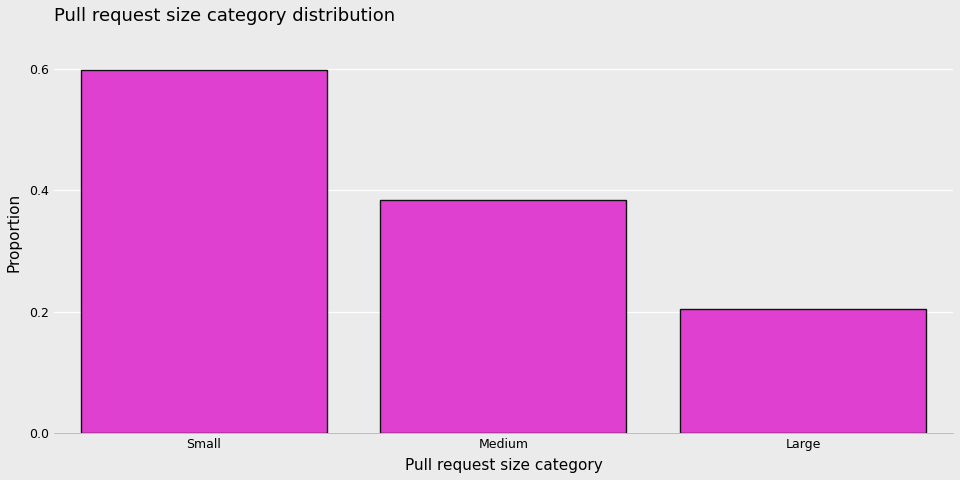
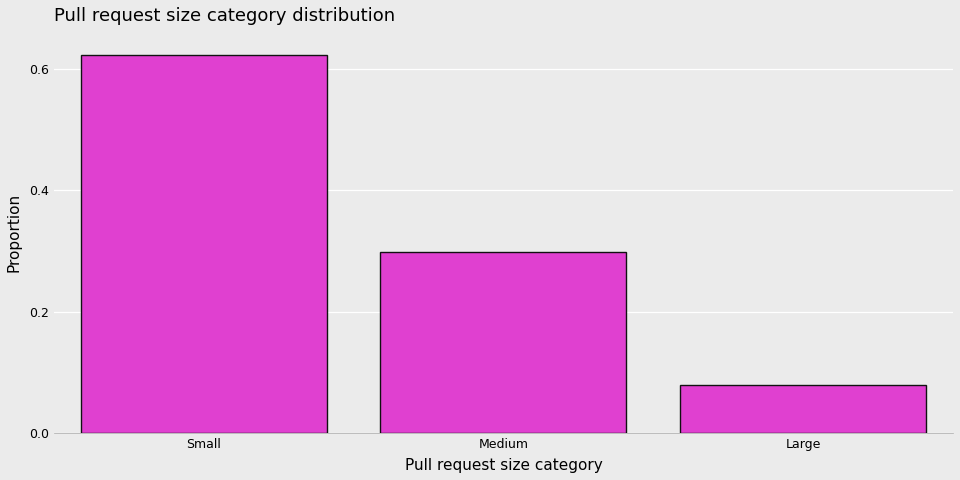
Small: 0.598 -> 0.623
Medium: 0.384 -> 0.298
Large: 0.204 -> 0.079
